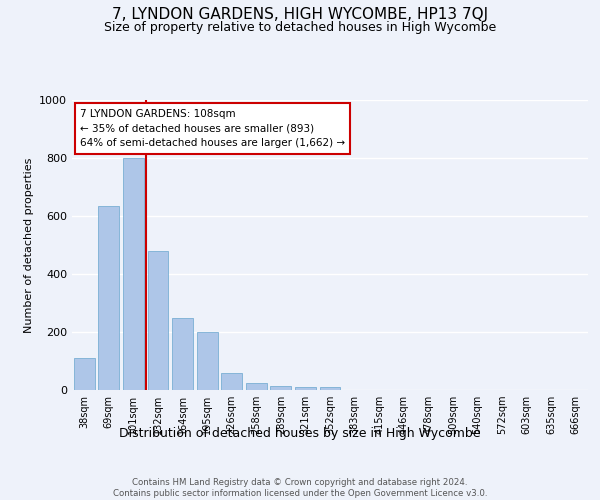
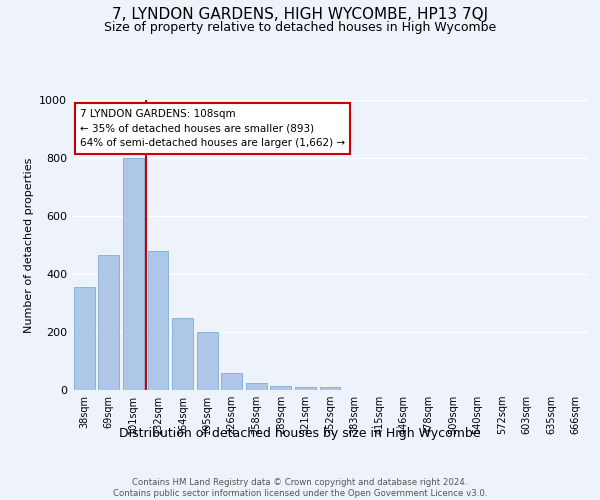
38sqm: 110 -> 355
69sqm: 635 -> 465
